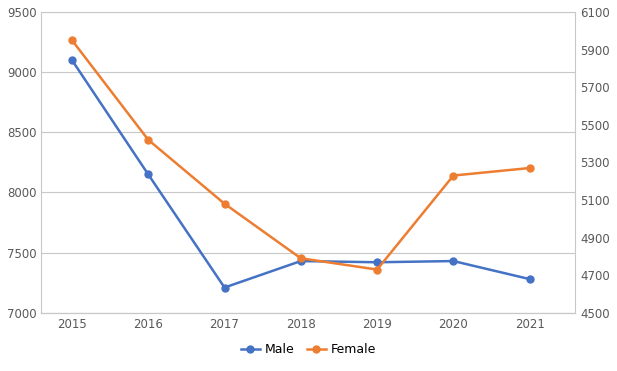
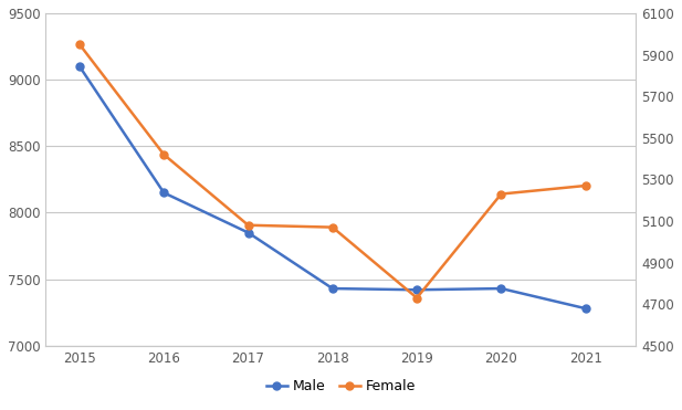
Male/2017: 7210 -> 7850
Female/2018: 4790 -> 5070
